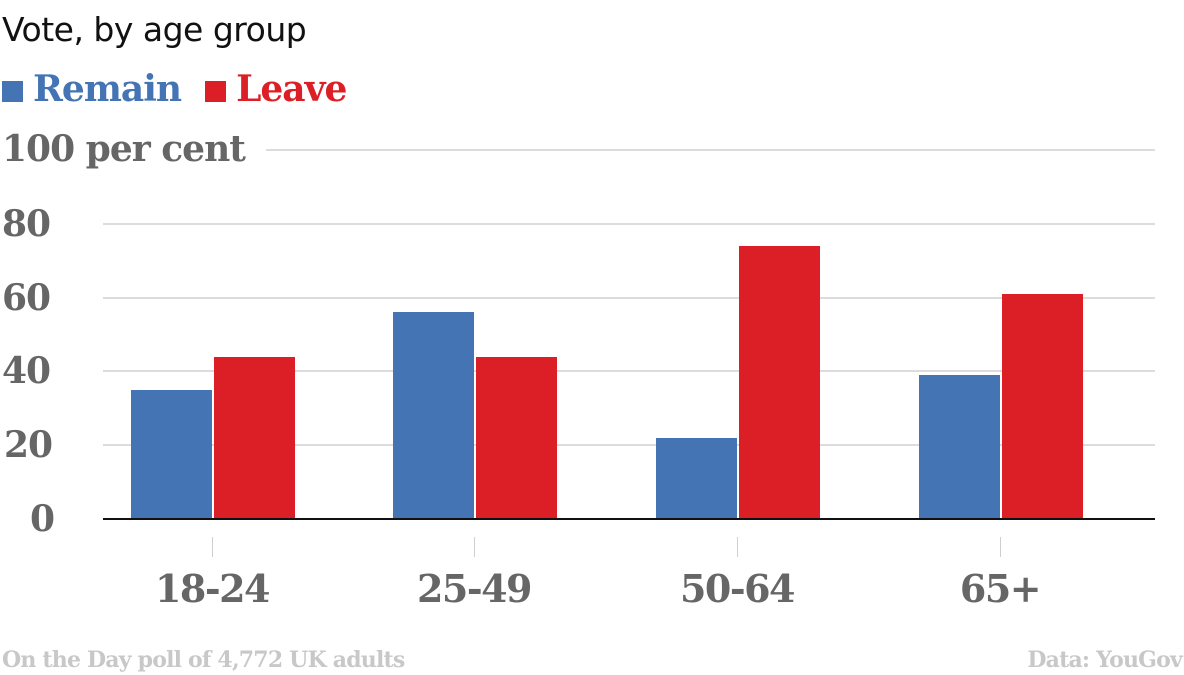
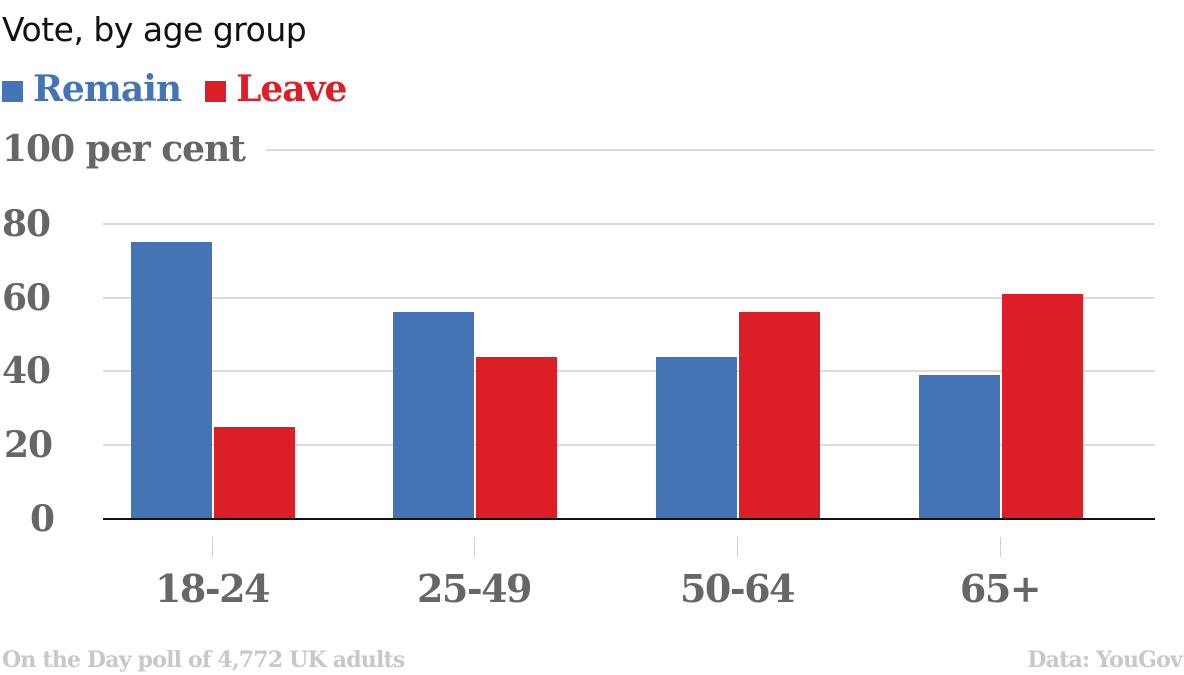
Remain/18-24: 35 -> 75
Leave/18-24: 44 -> 25
Remain/50-64: 22 -> 44
Leave/50-64: 74 -> 56
